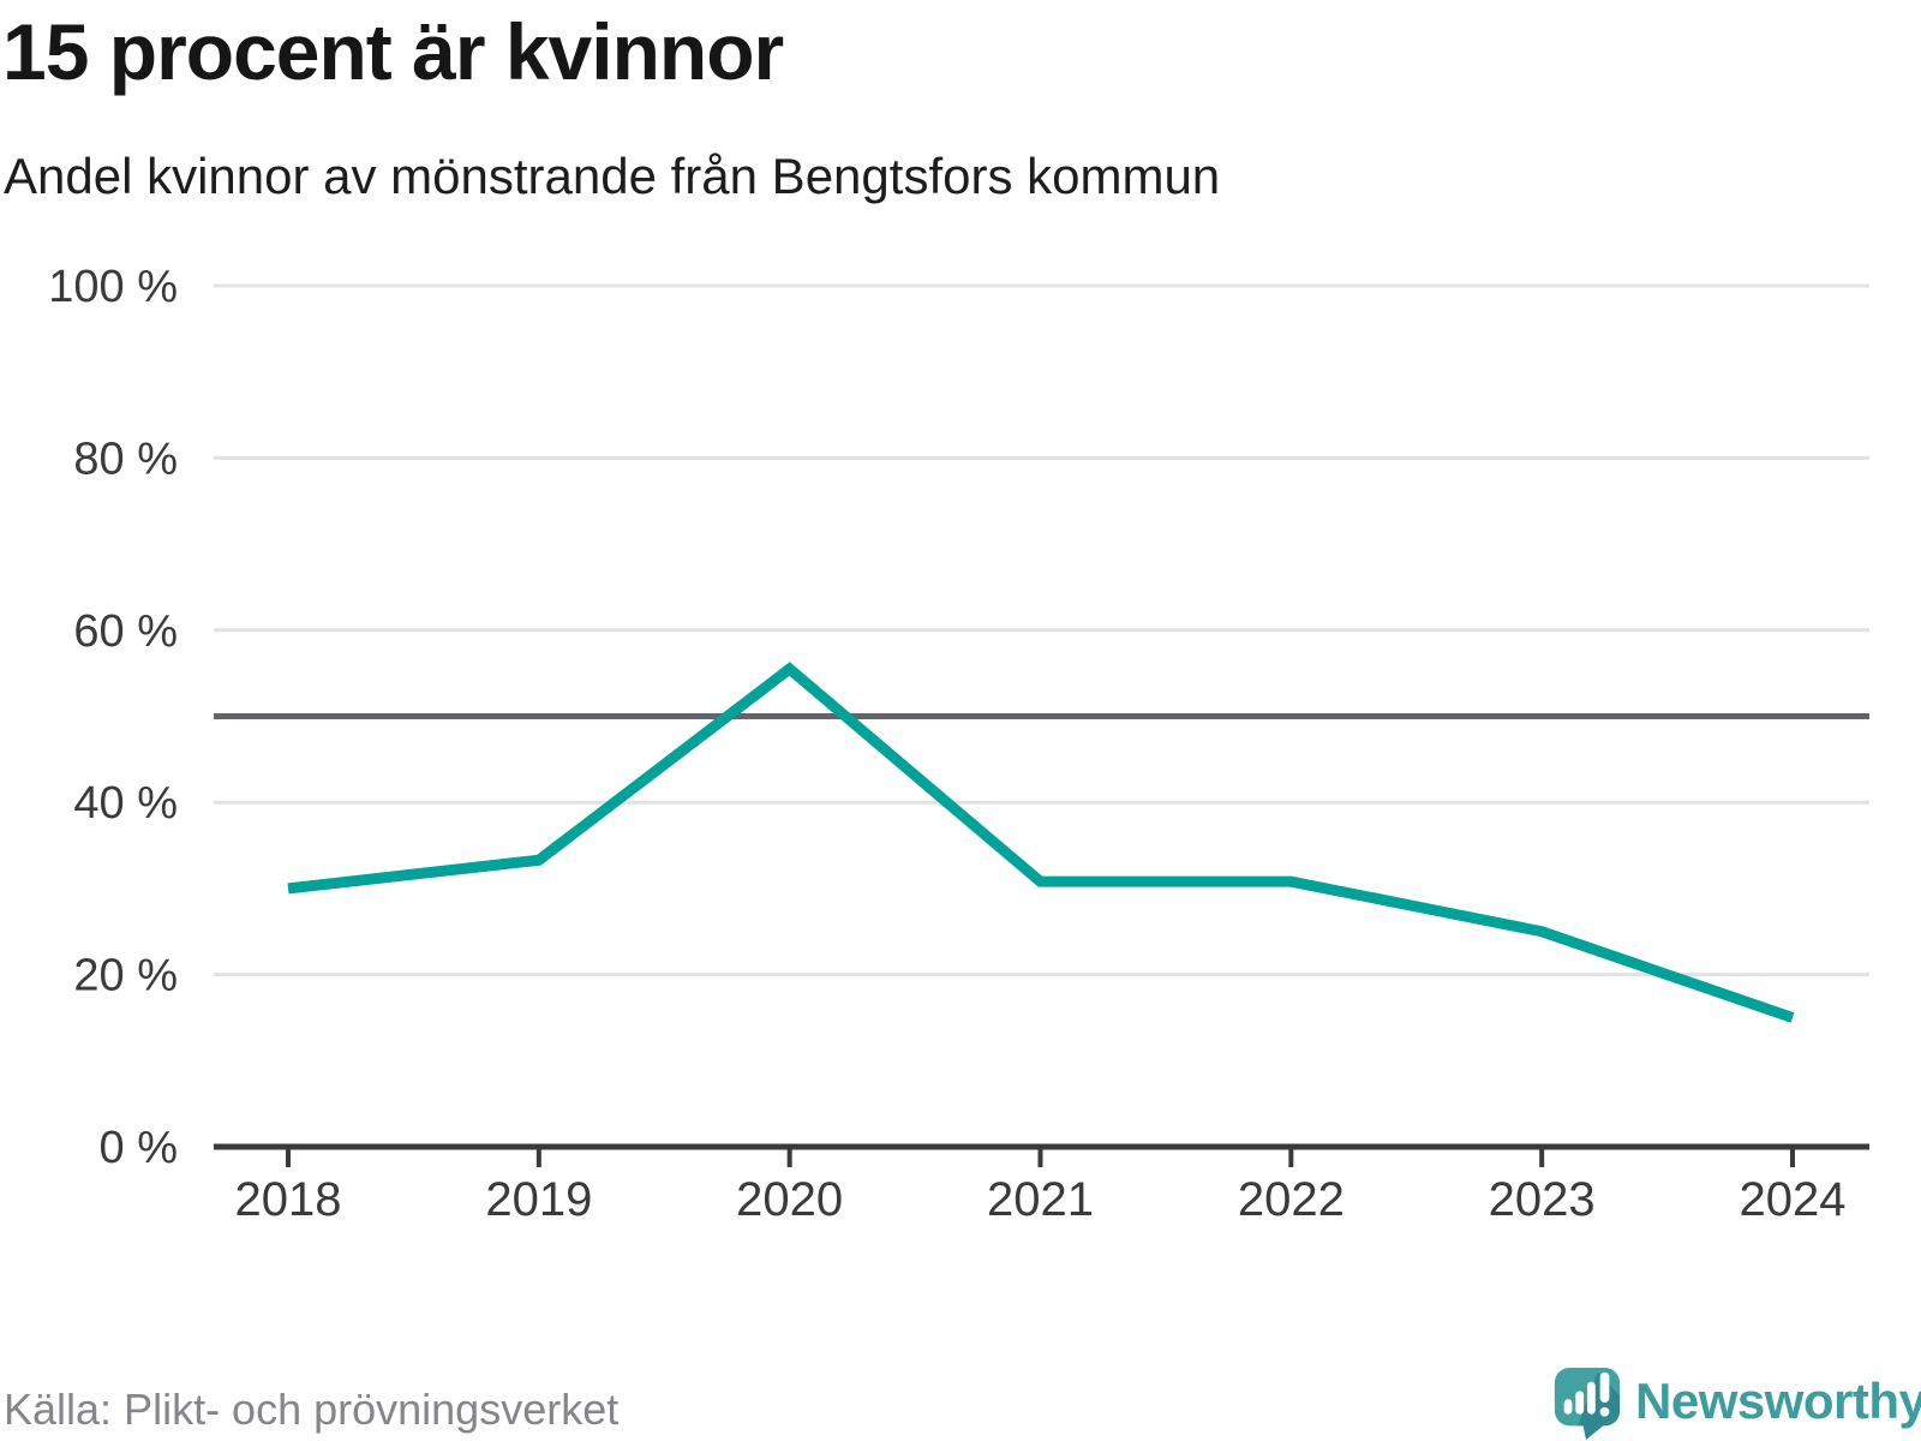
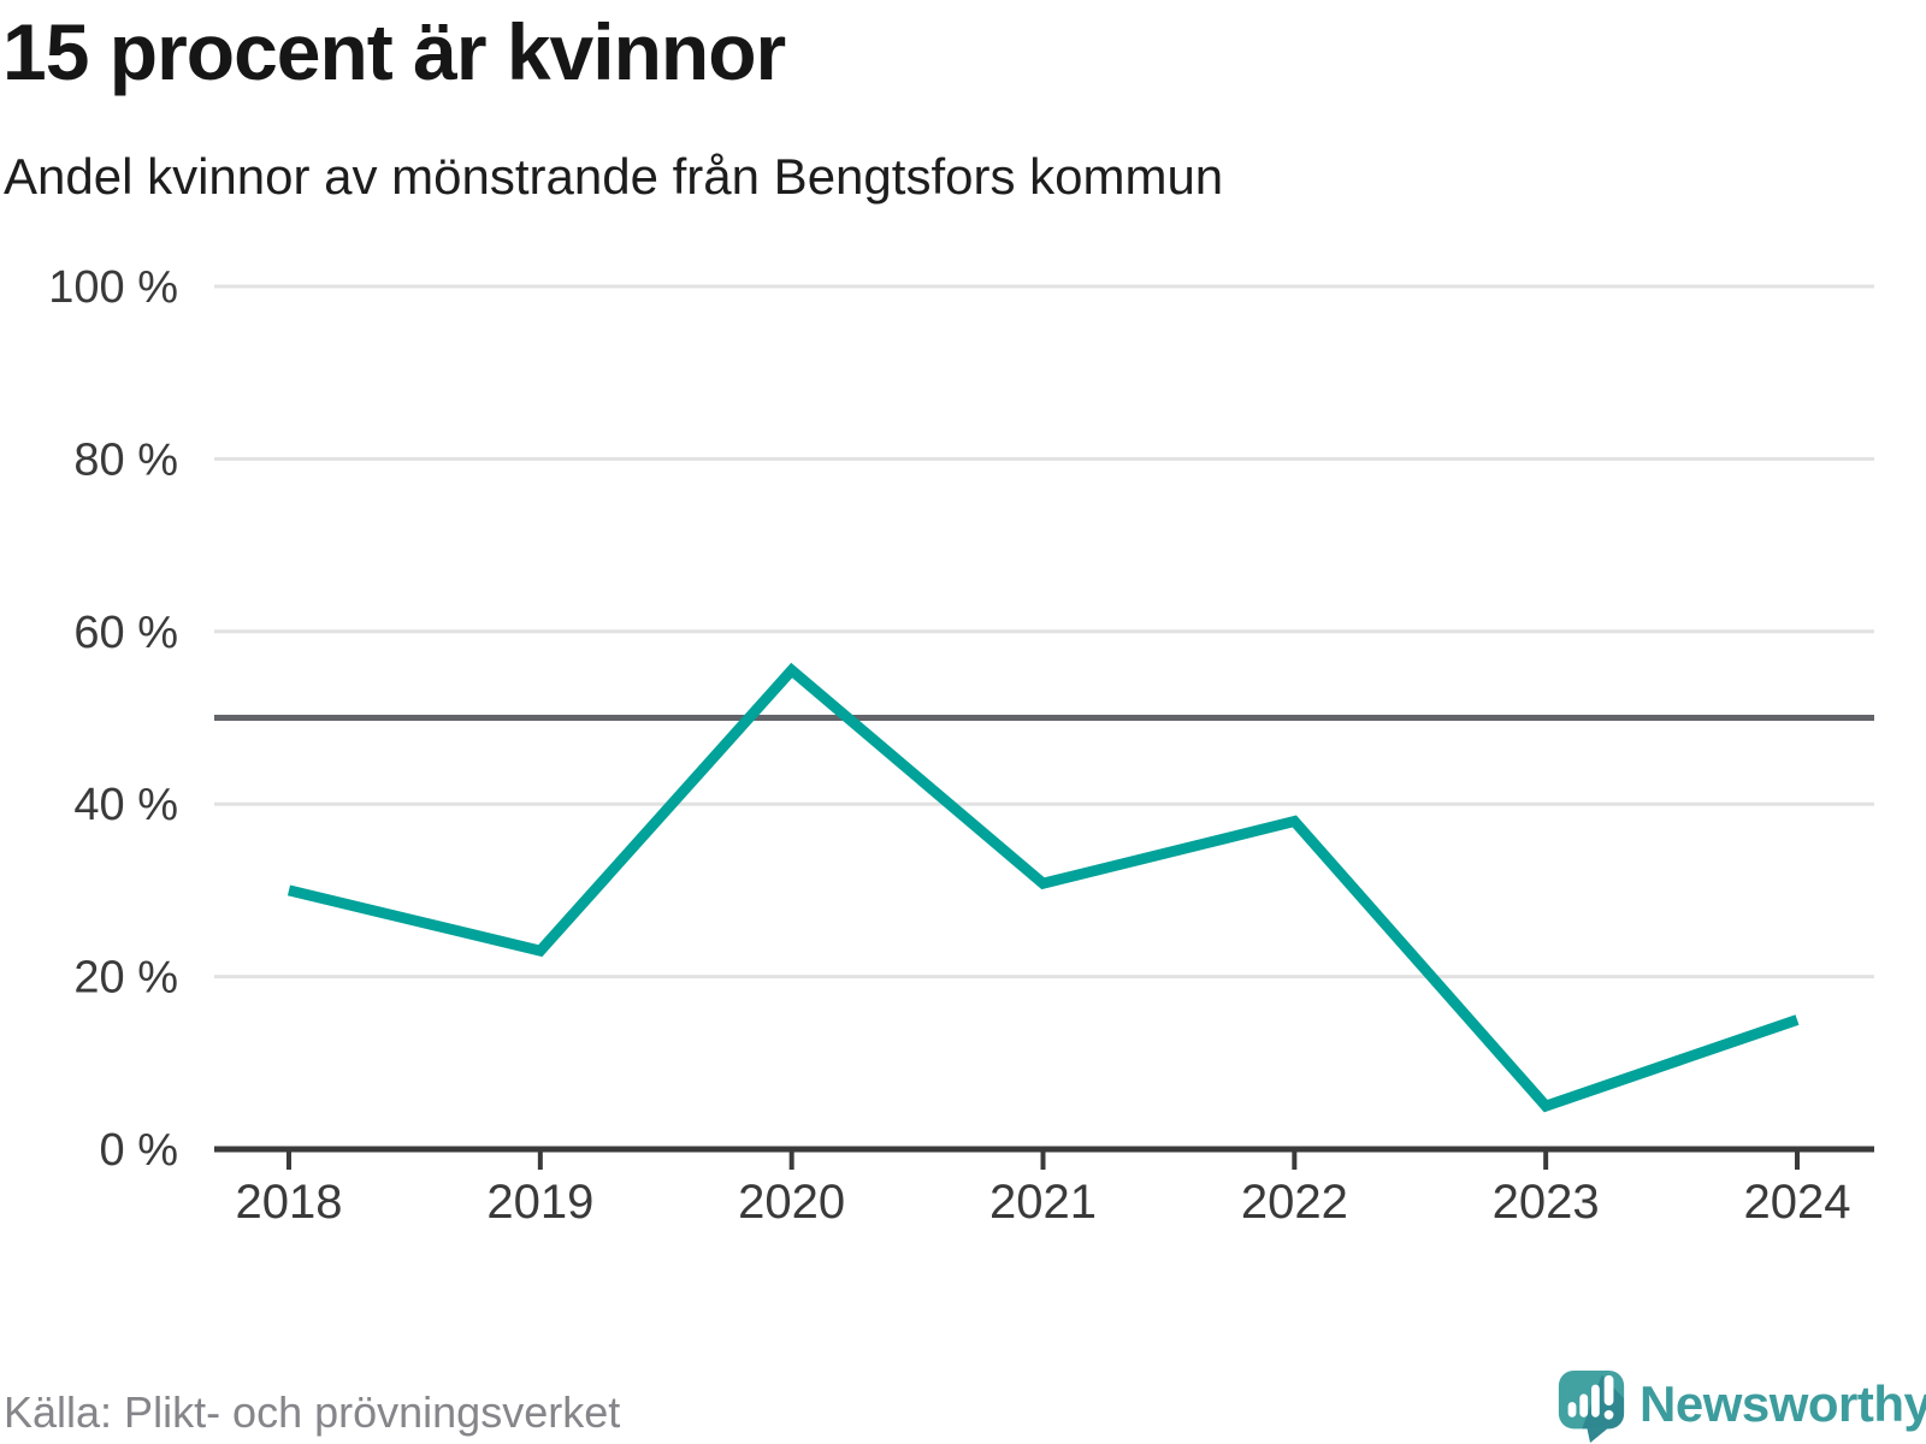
2019: 33% -> 23%
2022: 31% -> 38%
2023: 25% -> 5%
